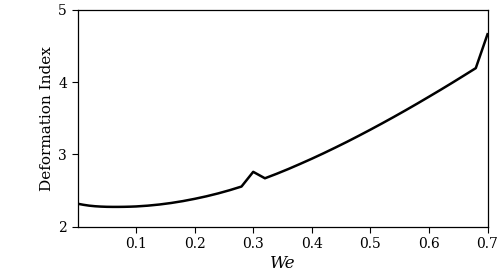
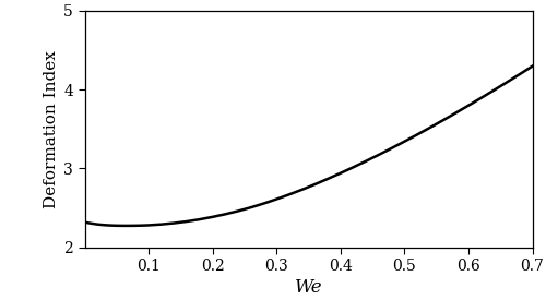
0.3: 2.76 -> 2.61
0.7: 4.66 -> 4.29
